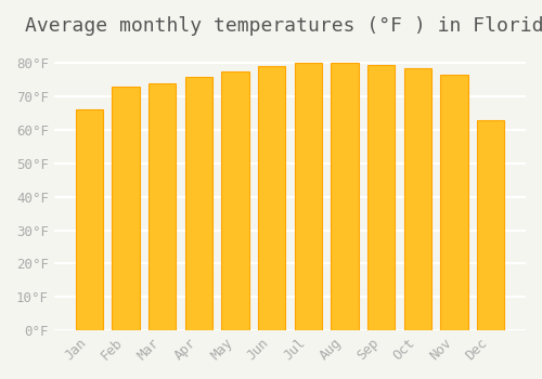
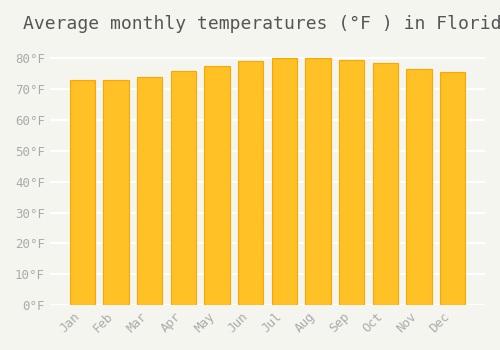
Jan: 66.0°F -> 73.0°F
Dec: 63.0°F -> 75.5°F
